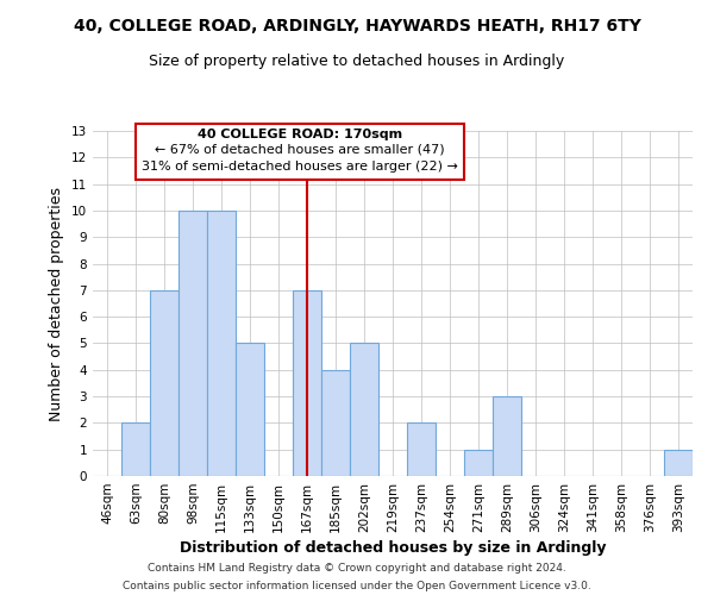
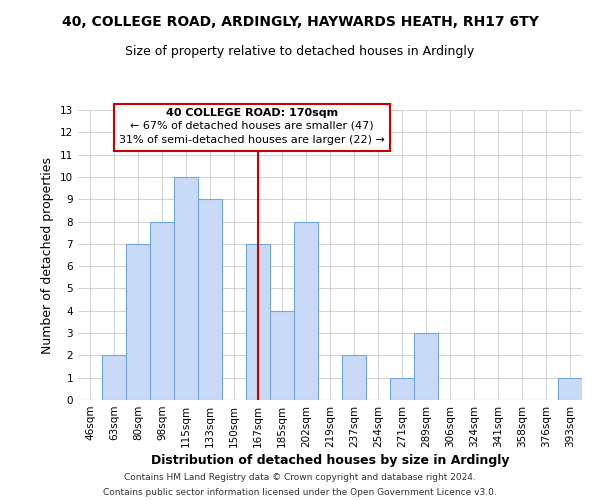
98sqm: 10 -> 8
133sqm: 5 -> 9
202sqm: 5 -> 8
